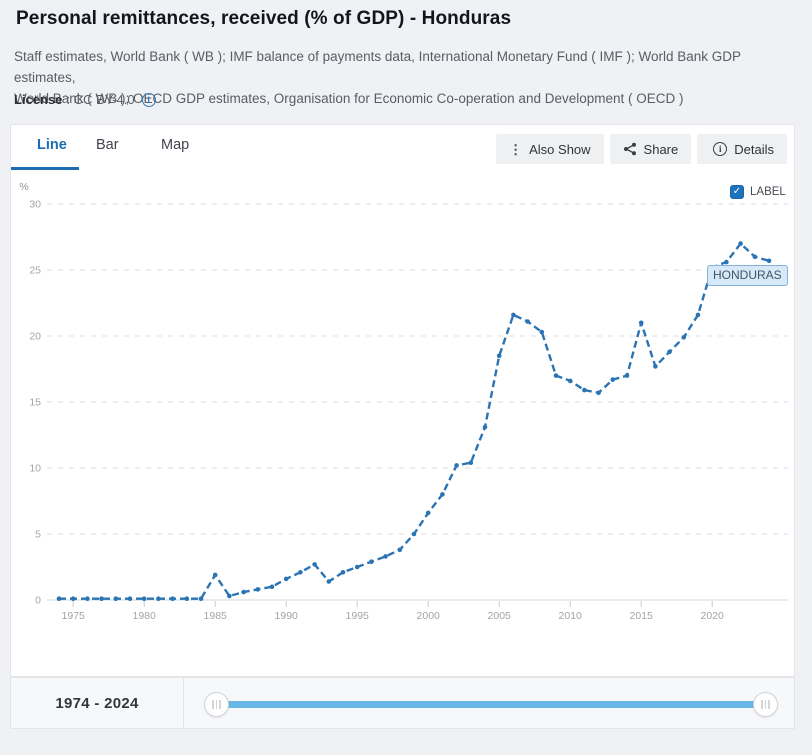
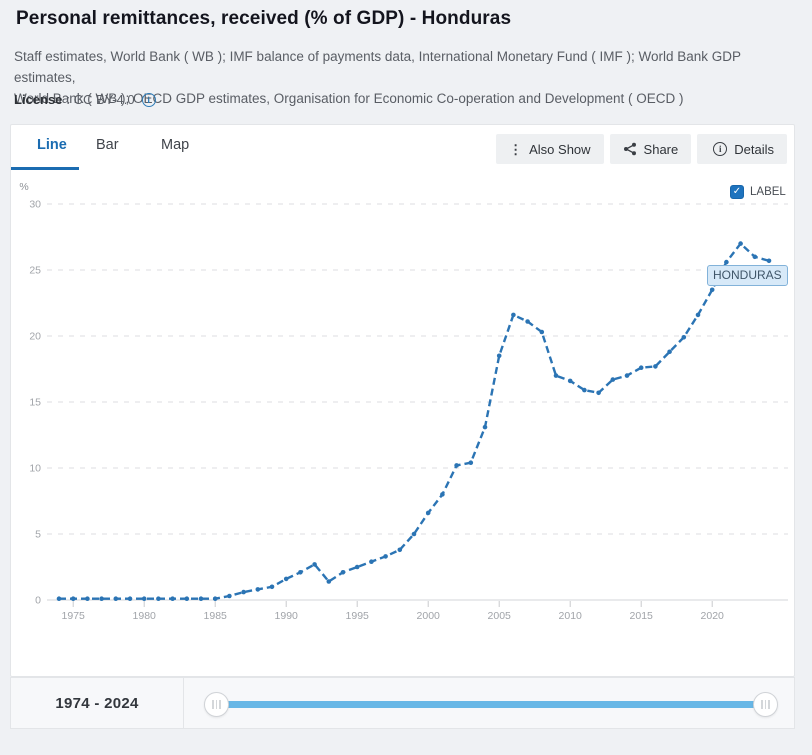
1985: 1.9 -> 0.1
2015: 21.0 -> 17.6
2020: 25.2 -> 23.5
